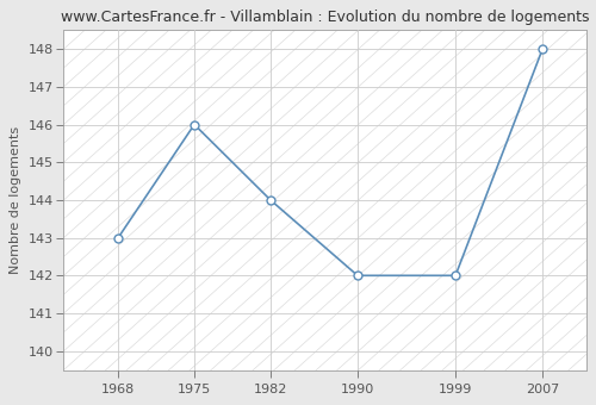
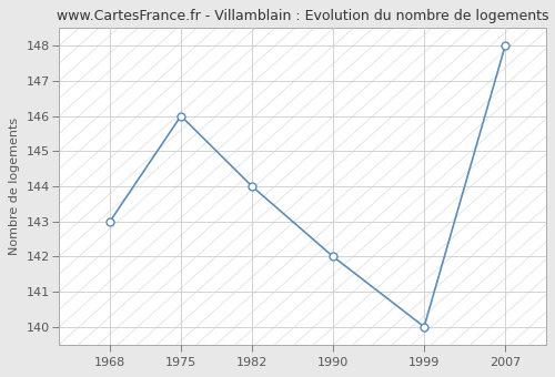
1999: 142 -> 140
